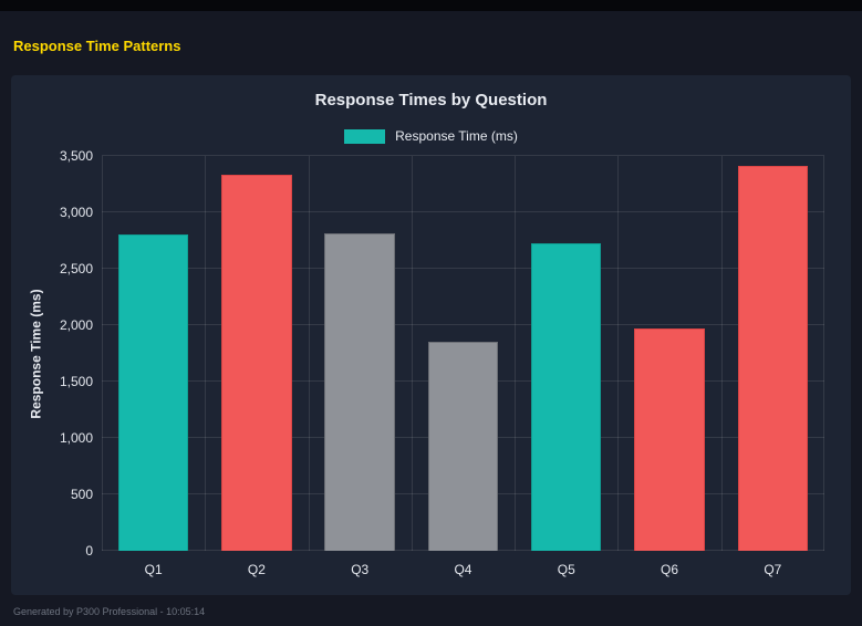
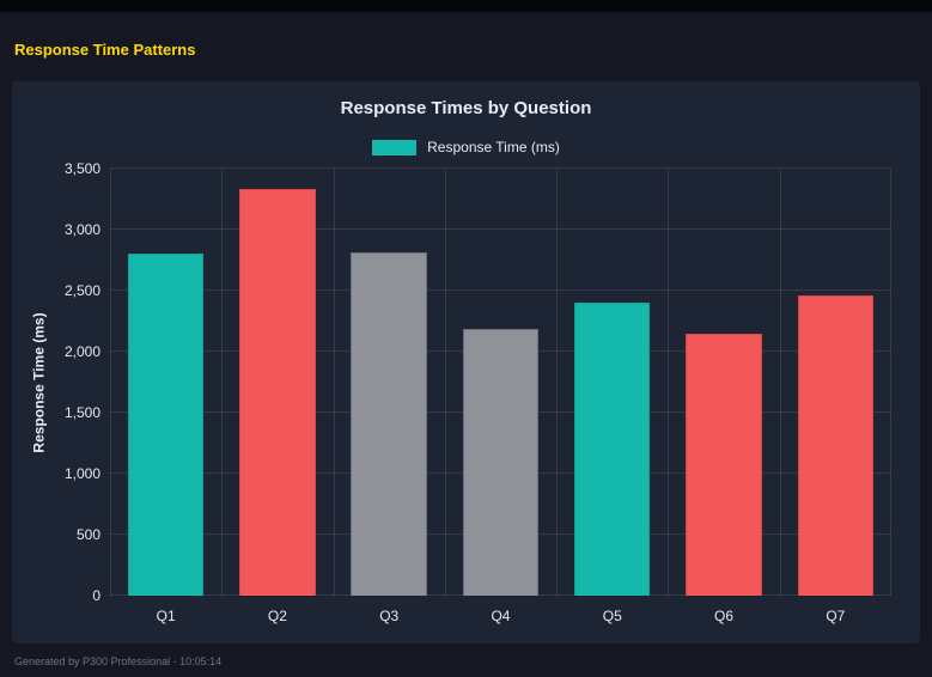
Q4: 1850 -> 2190
Q5: 2730 -> 2400
Q6: 1970 -> 2150
Q7: 3410 -> 2460
